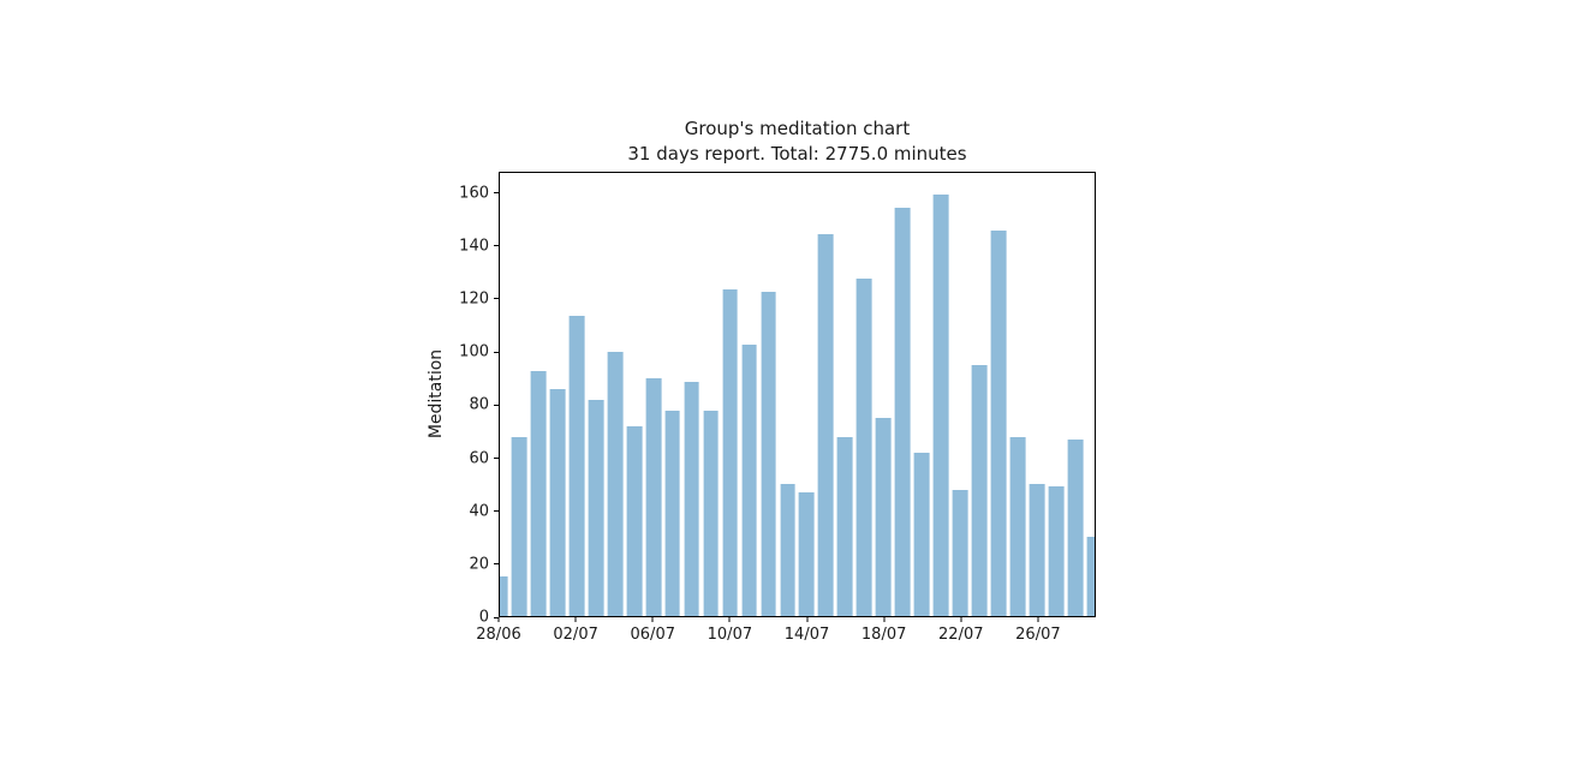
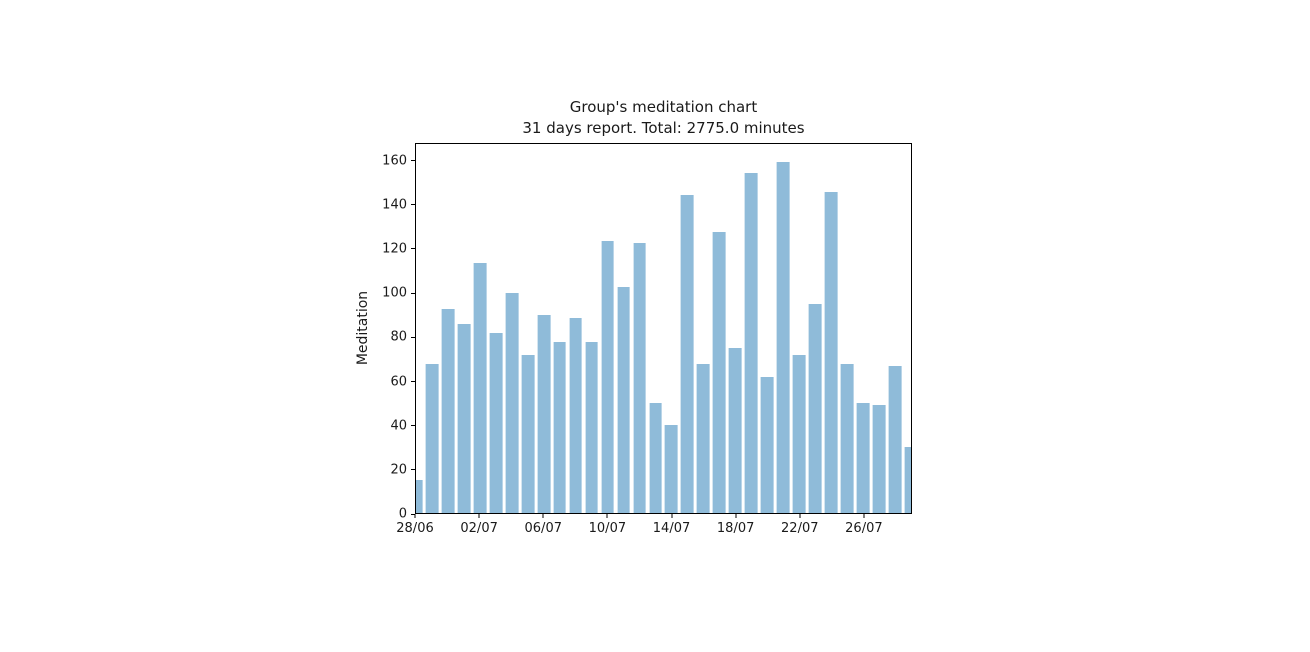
14/07: 47 -> 40
22/07: 48 -> 72
